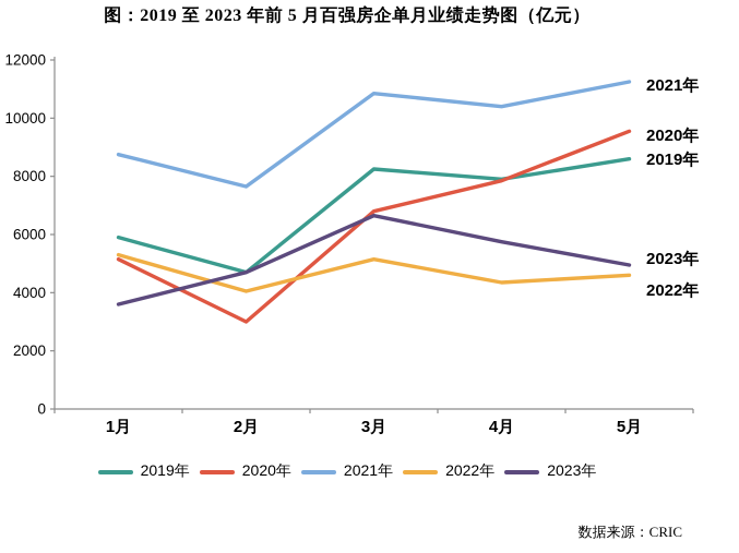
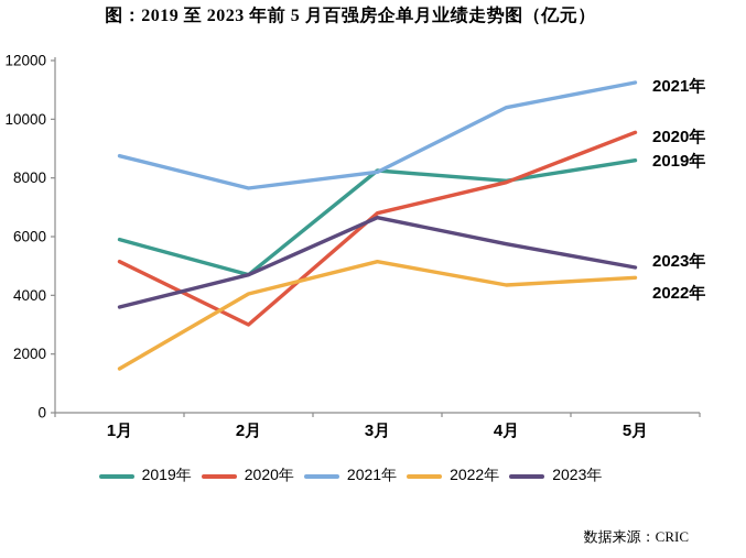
2022年/1月: 5300 -> 1500
2021年/3月: 10800 -> 8200
